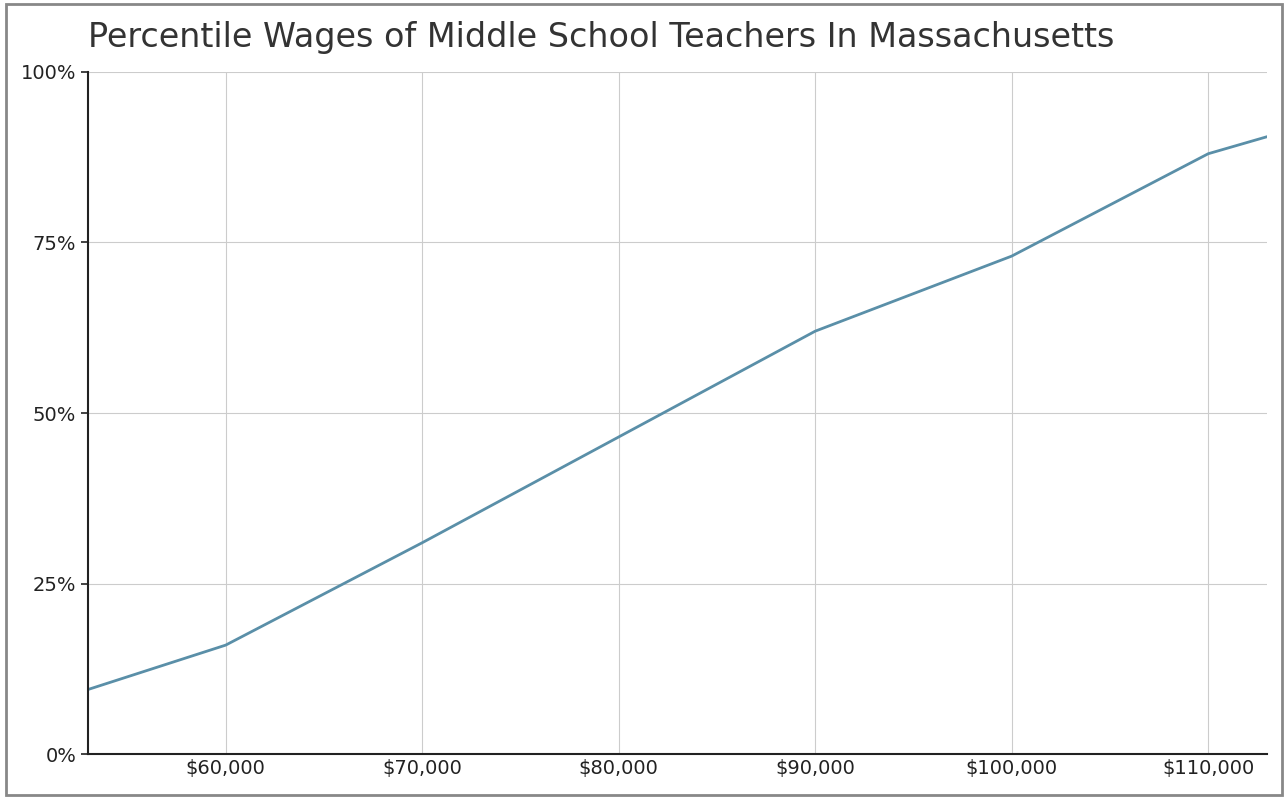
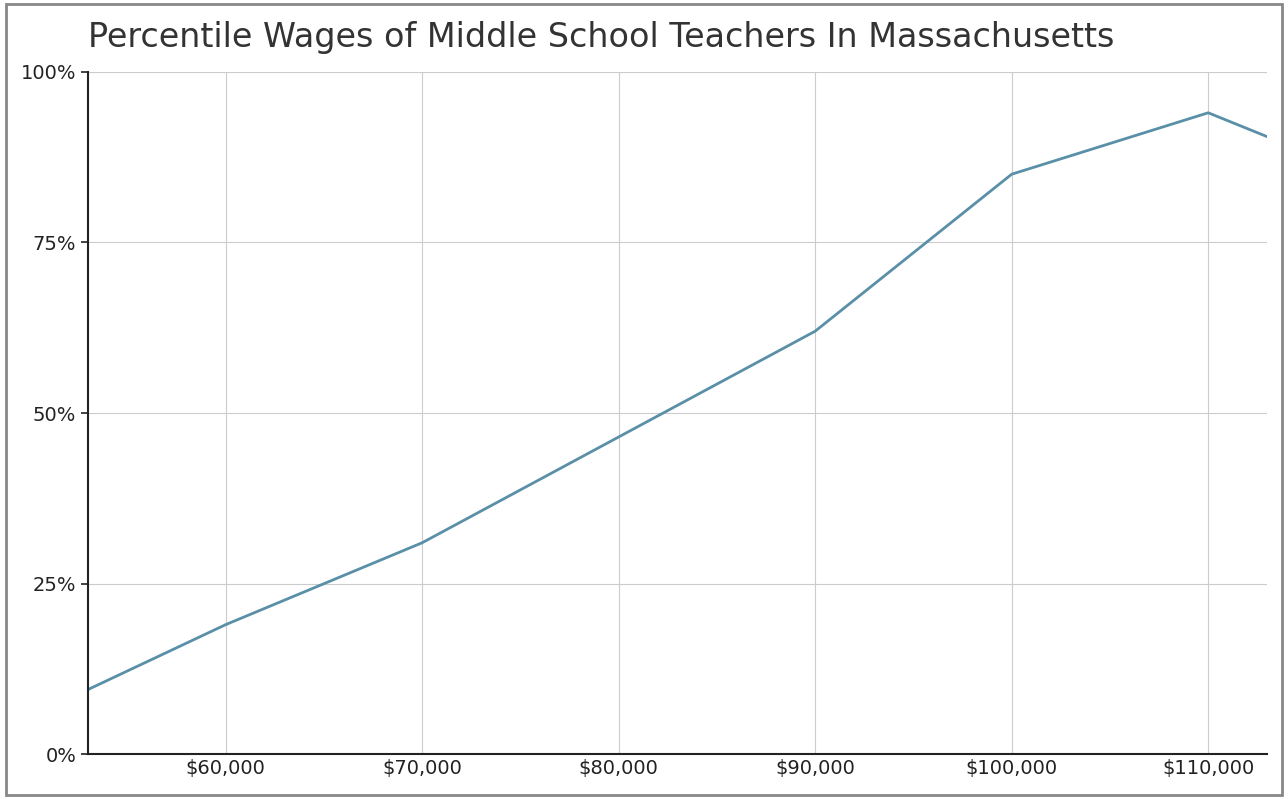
$60,000: 16.0% -> 19.0%
$100,000: 73.0% -> 85.0%
$110,000: 88.0% -> 94.0%
